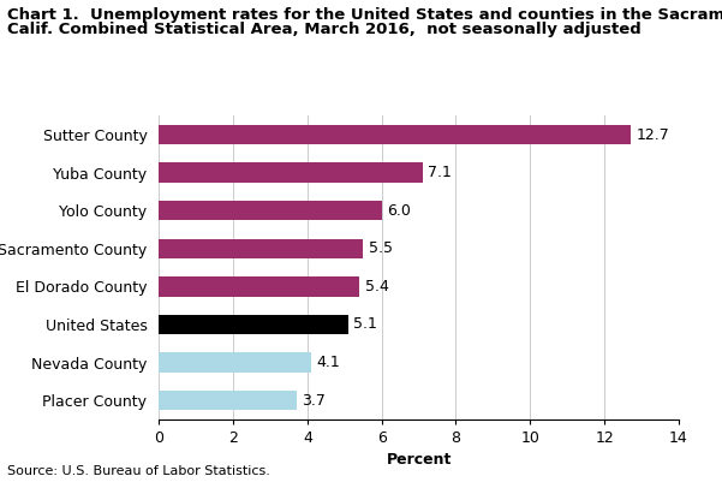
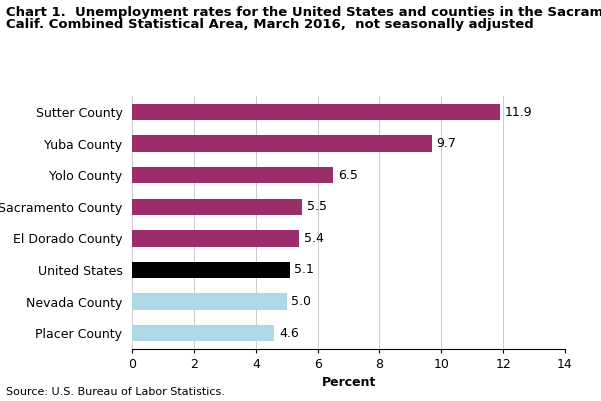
Sutter County: 12.7 -> 11.9
Yuba County: 7.1 -> 9.7
Yolo County: 6.0 -> 6.5
Nevada County: 4.1 -> 5.0
Placer County: 3.7 -> 4.6
